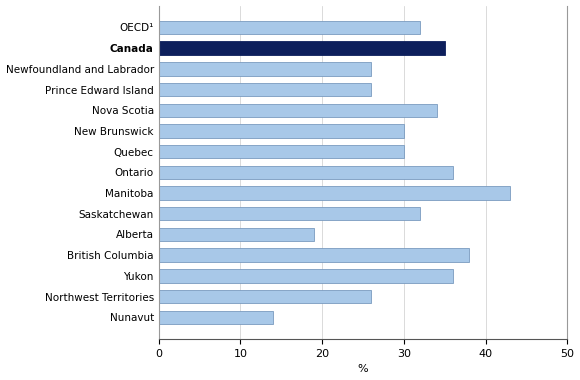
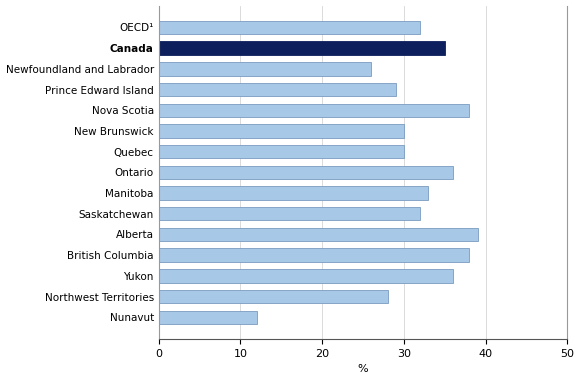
Prince Edward Island: 26 -> 29
Nova Scotia: 34 -> 38
Manitoba: 43 -> 33
Alberta: 19 -> 39
Northwest Territories: 26 -> 28
Nunavut: 14 -> 12
